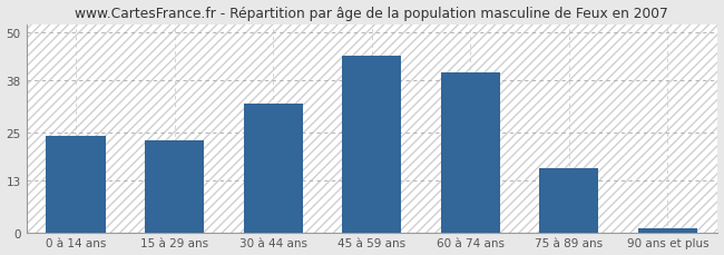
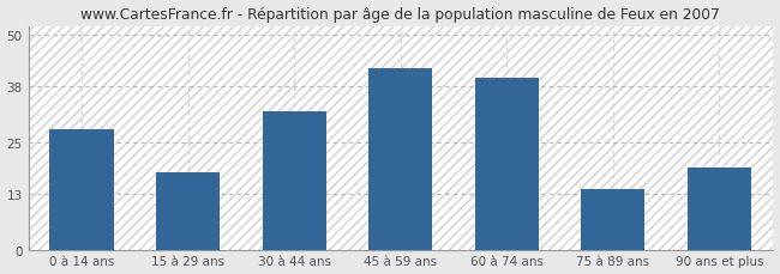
0 à 14 ans: 24 -> 28
15 à 29 ans: 23 -> 18
45 à 59 ans: 44 -> 42
75 à 89 ans: 16 -> 14
90 ans et plus: 1 -> 19
